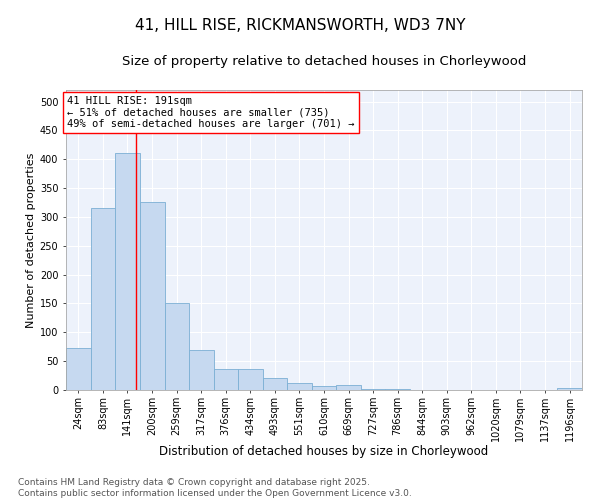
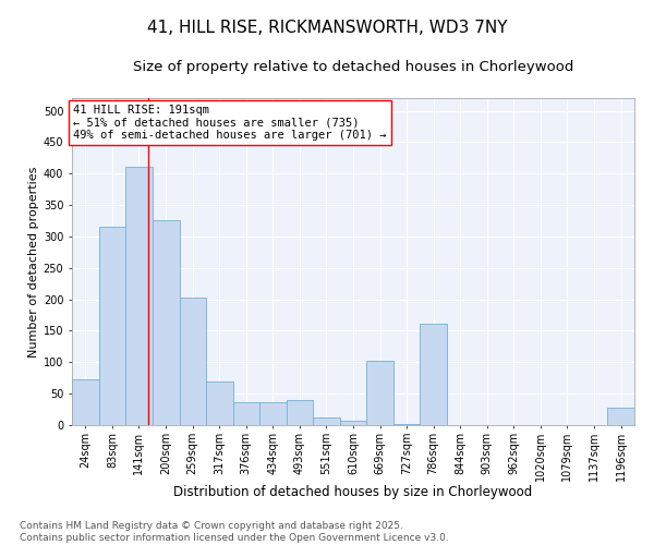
259sqm: 150 -> 202
493sqm: 20 -> 40
669sqm: 8 -> 102
786sqm: 1 -> 162
1196sqm: 3 -> 28
